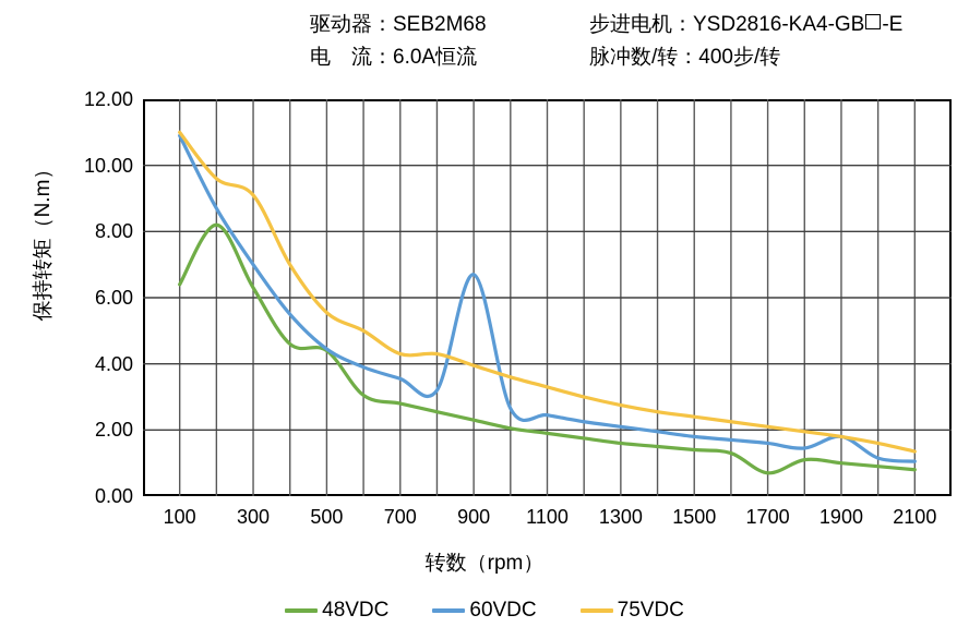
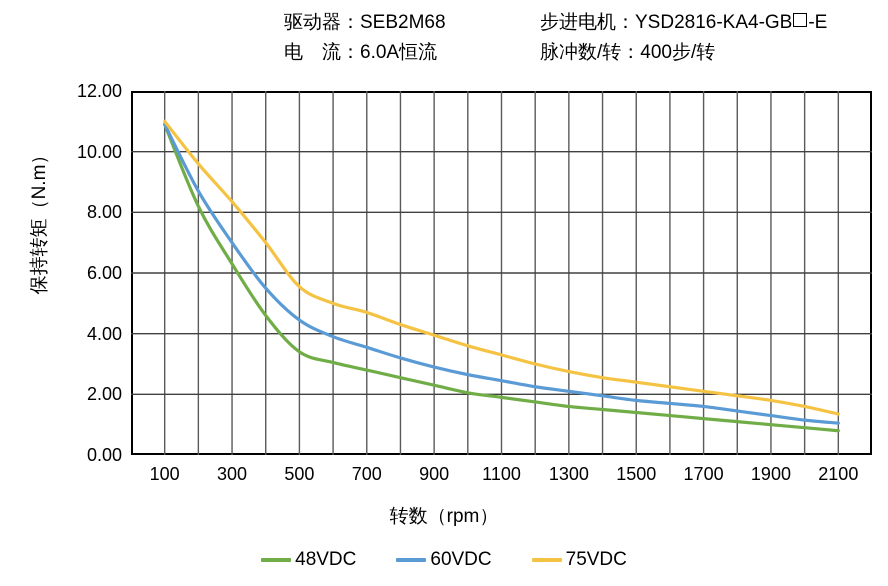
48VDC/100: 6.4 -> 10.9
75VDC/300: 9.1 -> 8.3
48VDC/500: 4.4 -> 3.4
75VDC/700: 4.3 -> 4.7
60VDC/900: 6.7 -> 2.9
48VDC/1700: 0.7 -> 1.2
60VDC/1900: 1.8 -> 1.3
